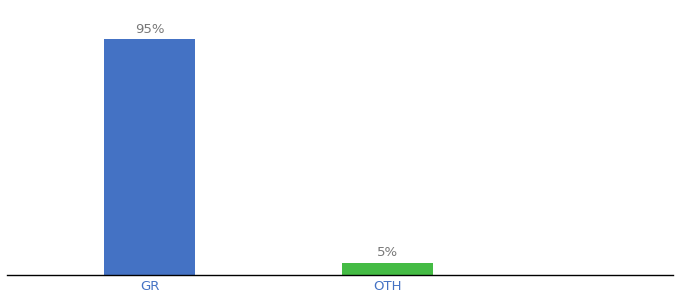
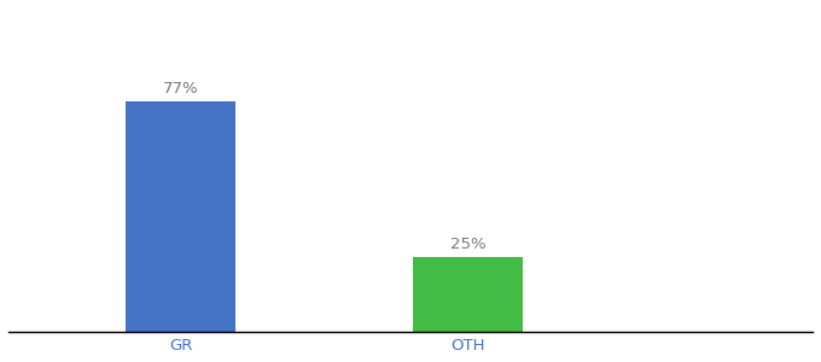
GR: 95% -> 77%
OTH: 5% -> 25%
